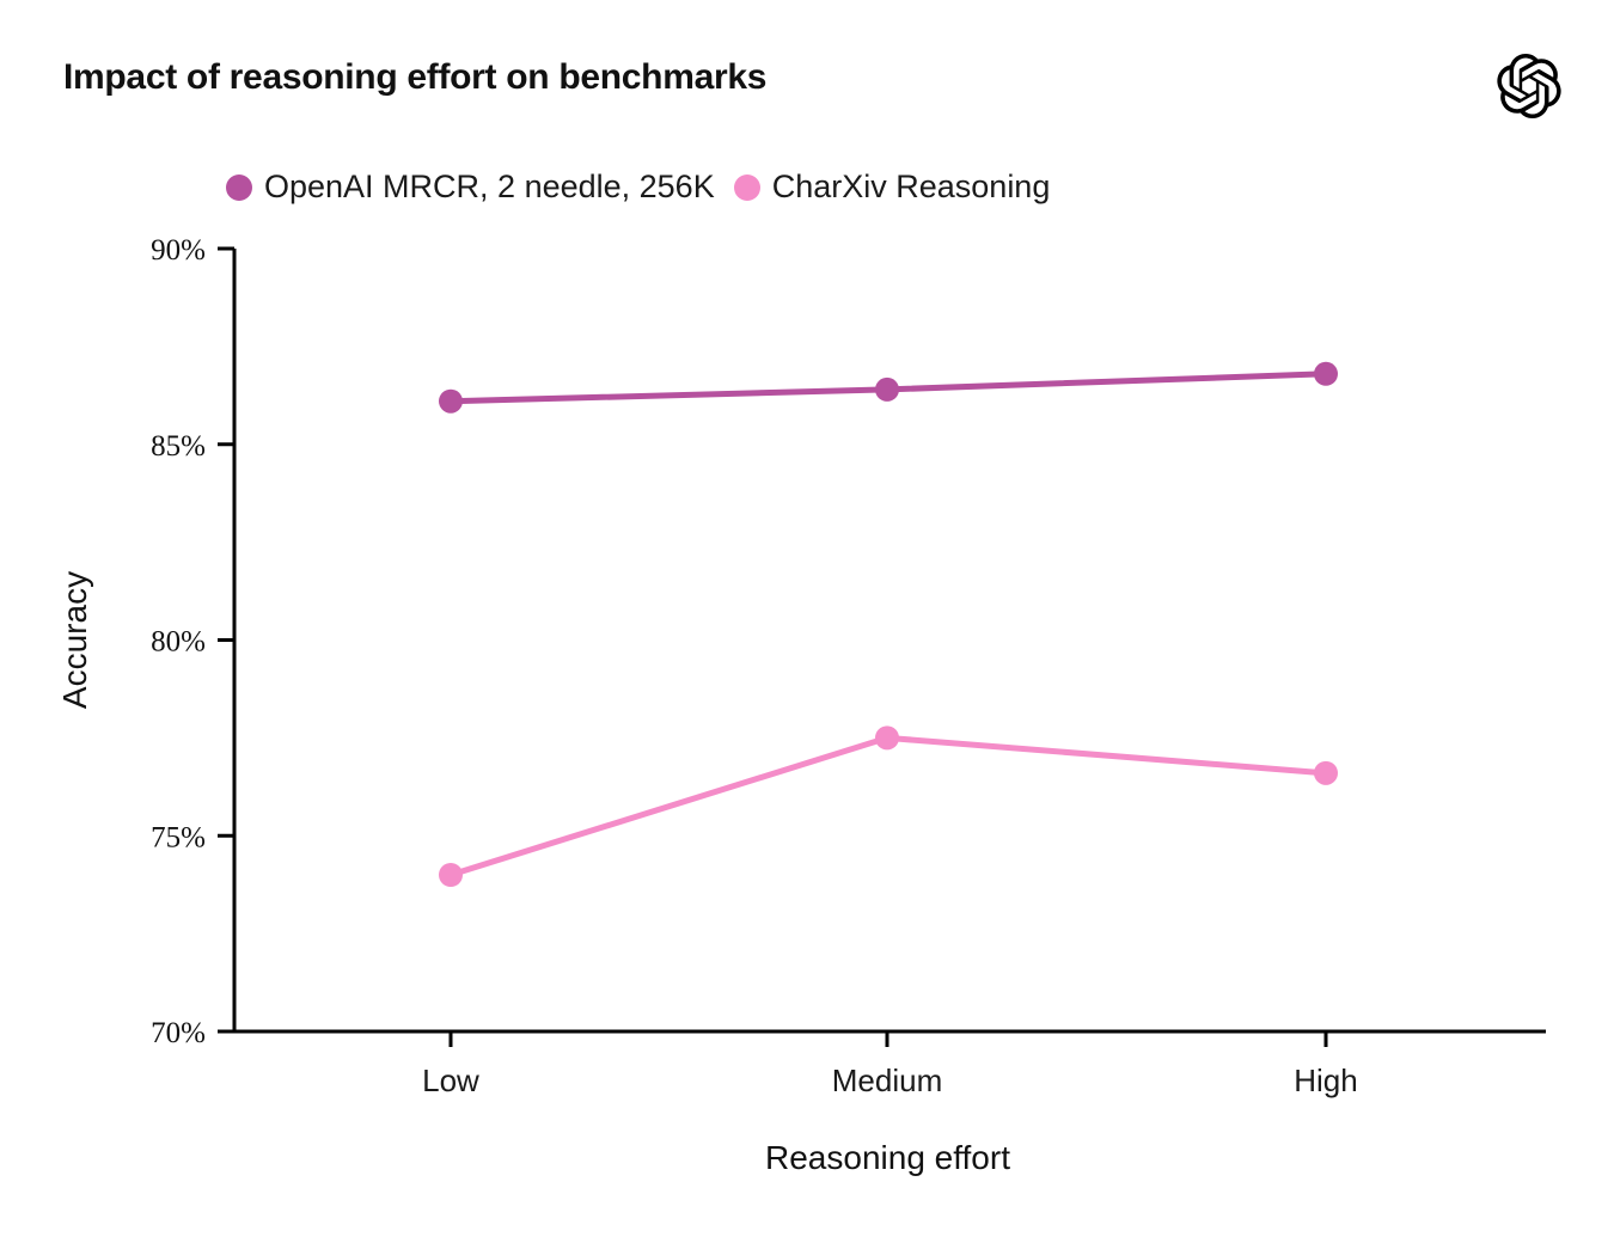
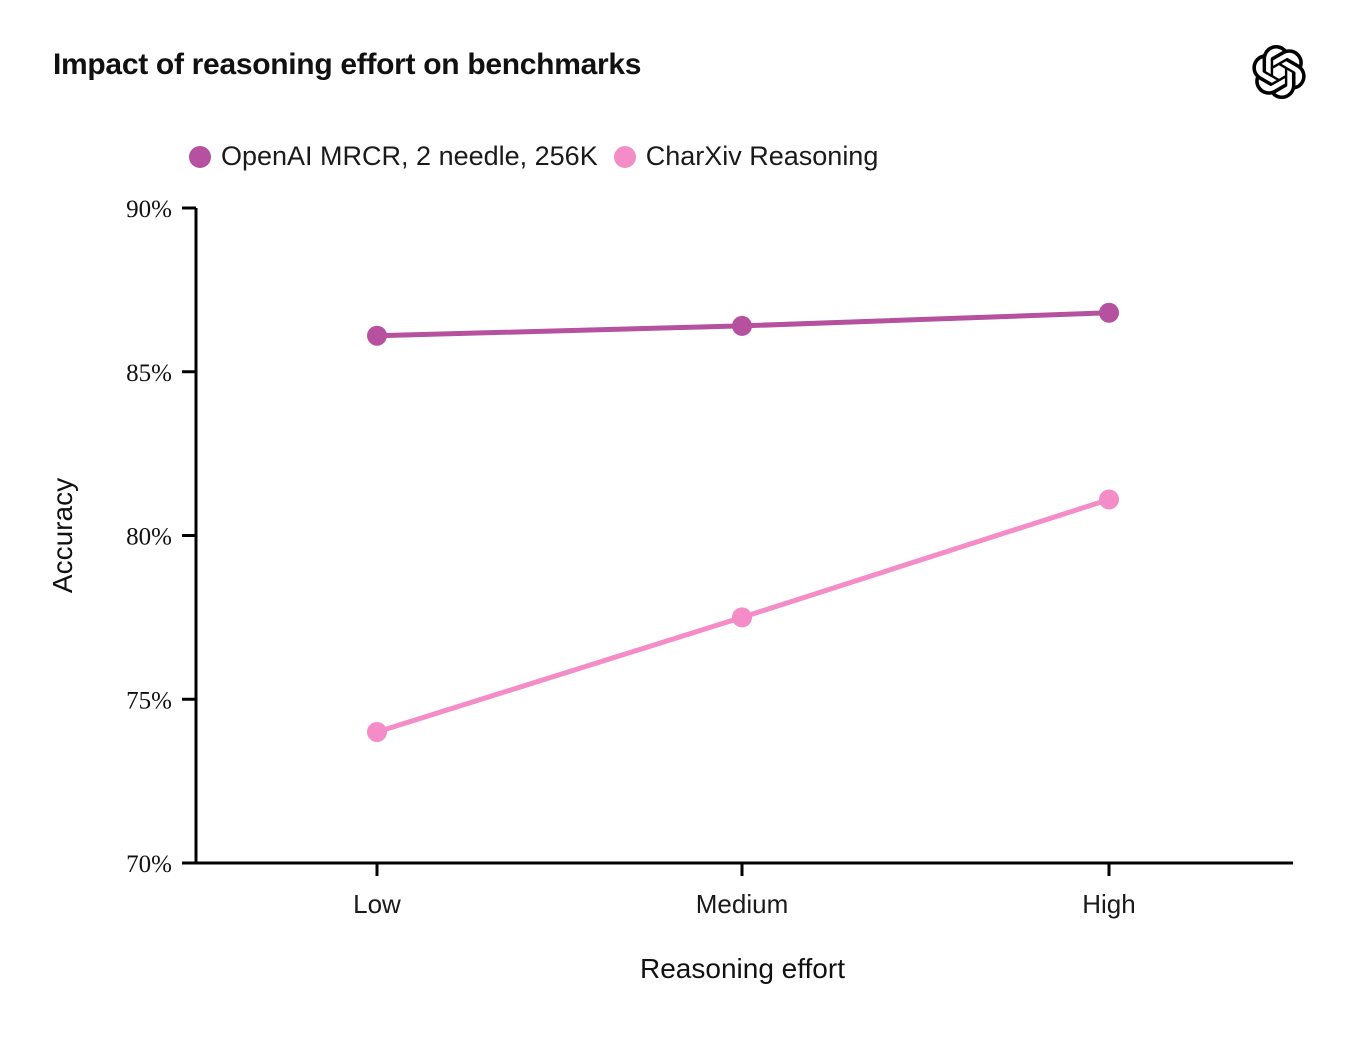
CharXiv Reasoning/High: 76.6% -> 81.1%
